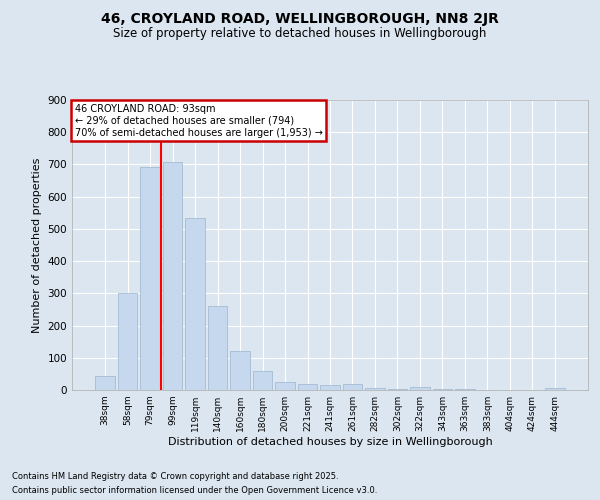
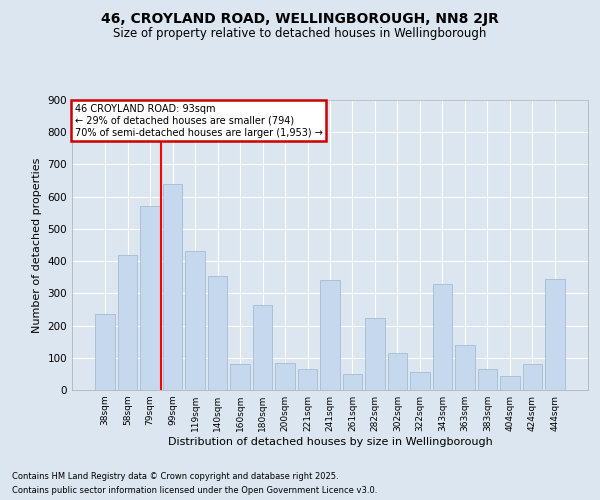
38sqm: 43 -> 235
58sqm: 300 -> 420
79sqm: 693 -> 570
99sqm: 707 -> 640
119sqm: 535 -> 430
140sqm: 260 -> 355
160sqm: 120 -> 80
180sqm: 60 -> 265
200sqm: 25 -> 85
221sqm: 20 -> 65
241sqm: 15 -> 340
261sqm: 18 -> 50
282sqm: 5 -> 225
302sqm: 4 -> 115
322sqm: 8 -> 55
343sqm: 3 -> 330
363sqm: 2 -> 140
383sqm: 1 -> 65
404sqm: 1 -> 45
424sqm: 1 -> 80
444sqm: 5 -> 345
